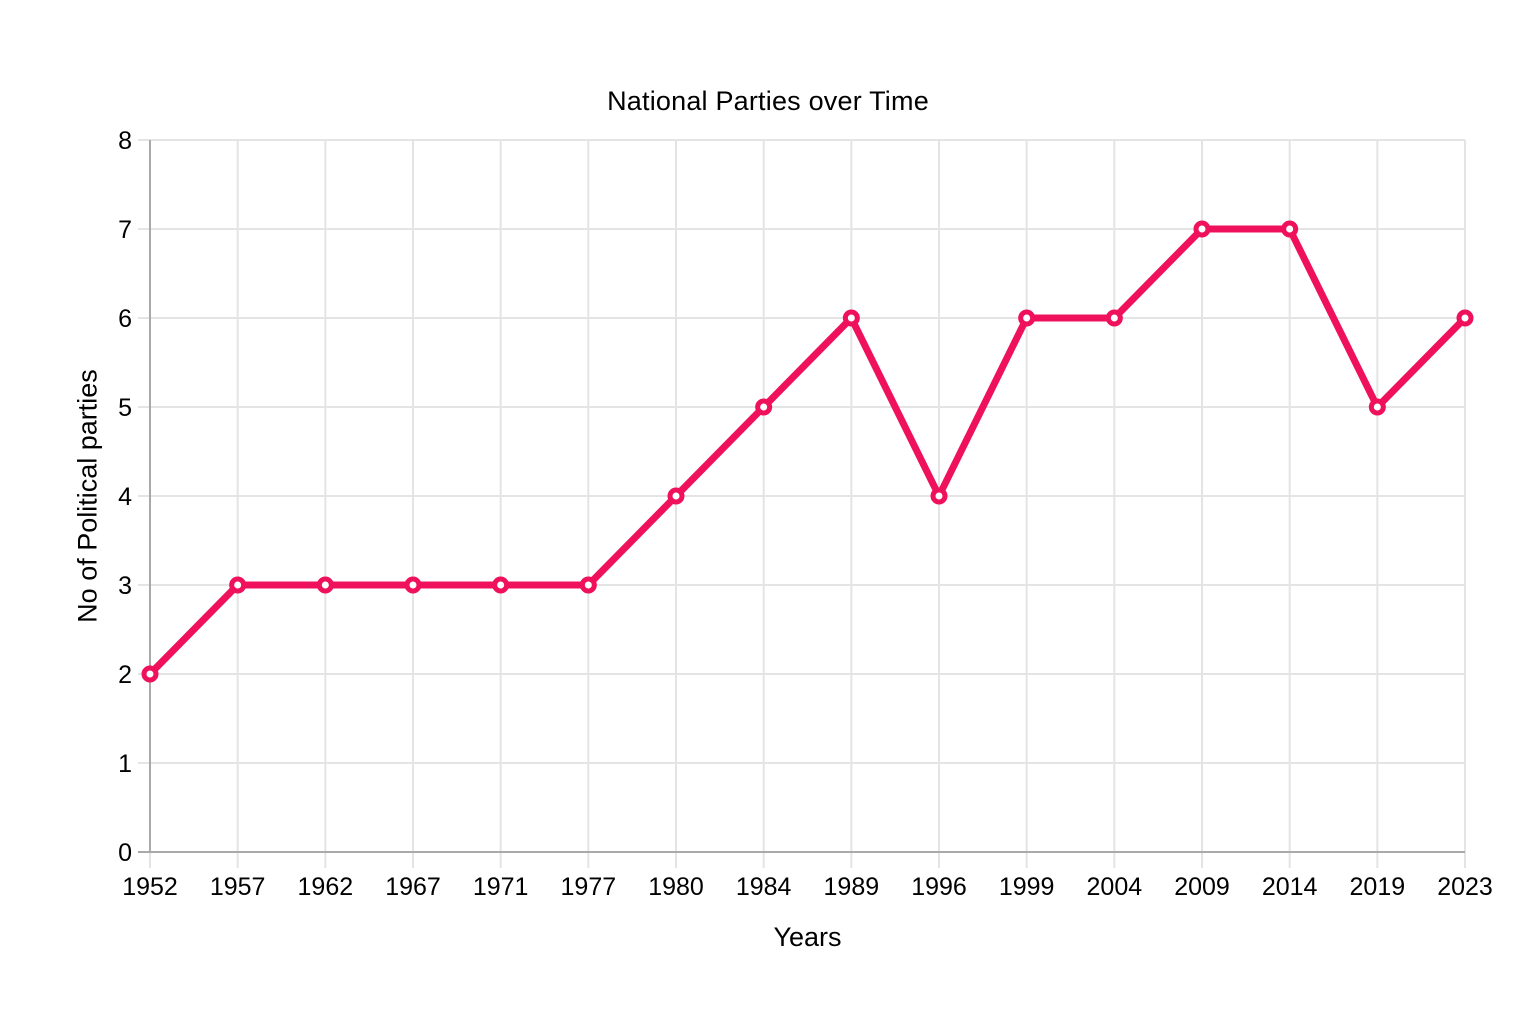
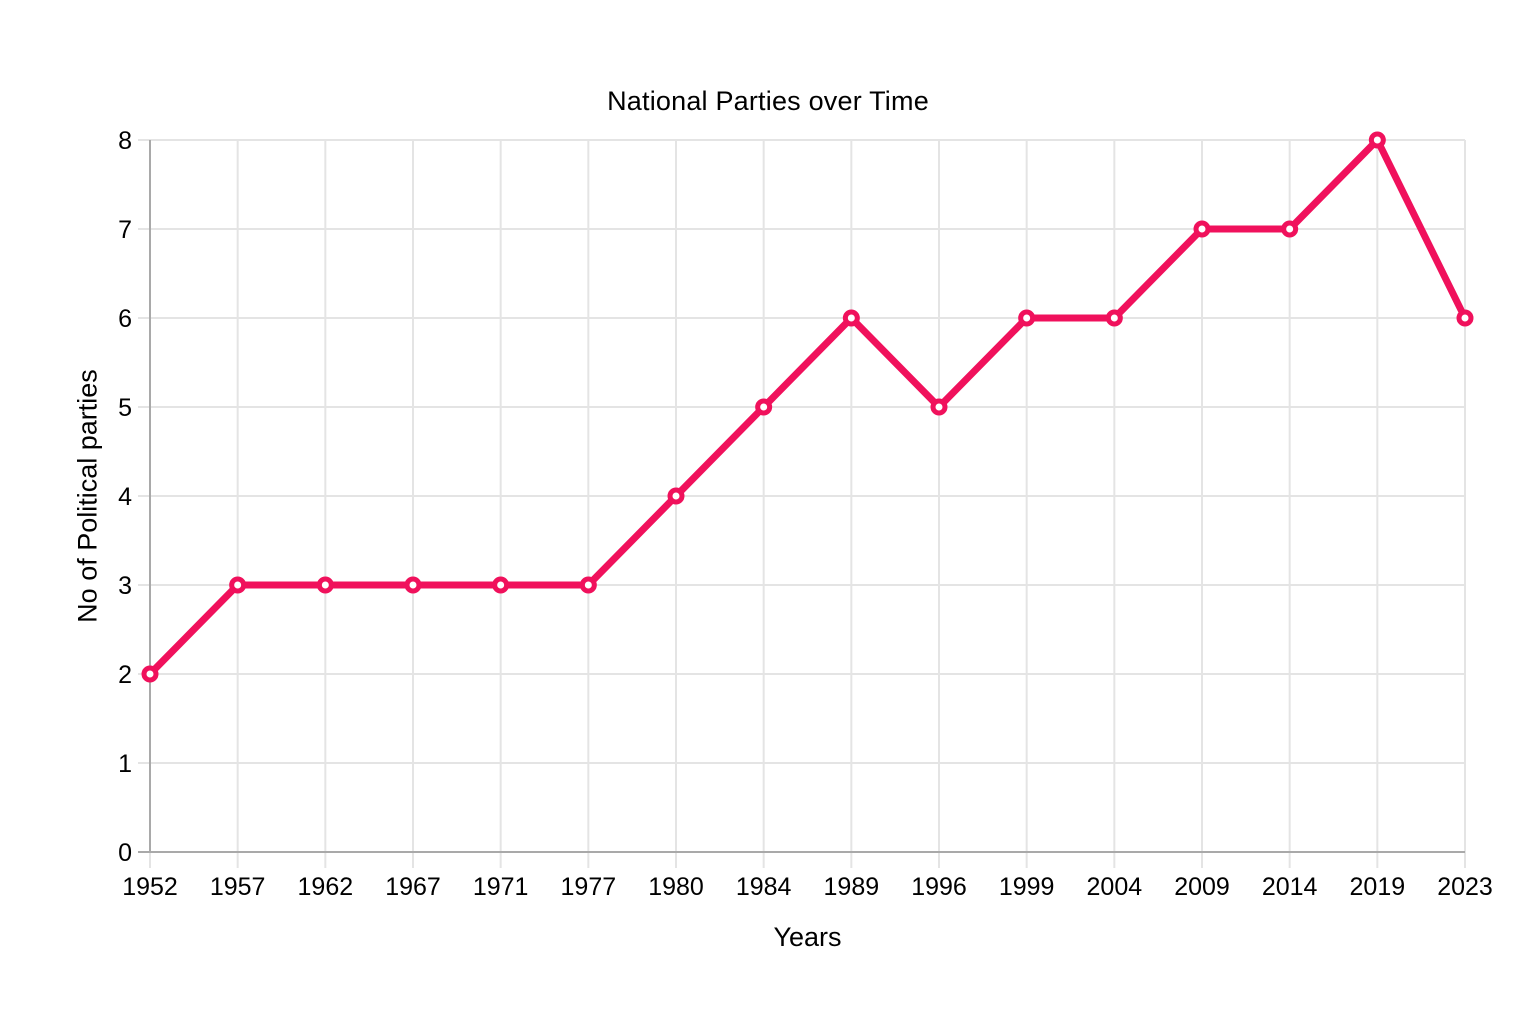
1996: 4 -> 5
2019: 5 -> 8
